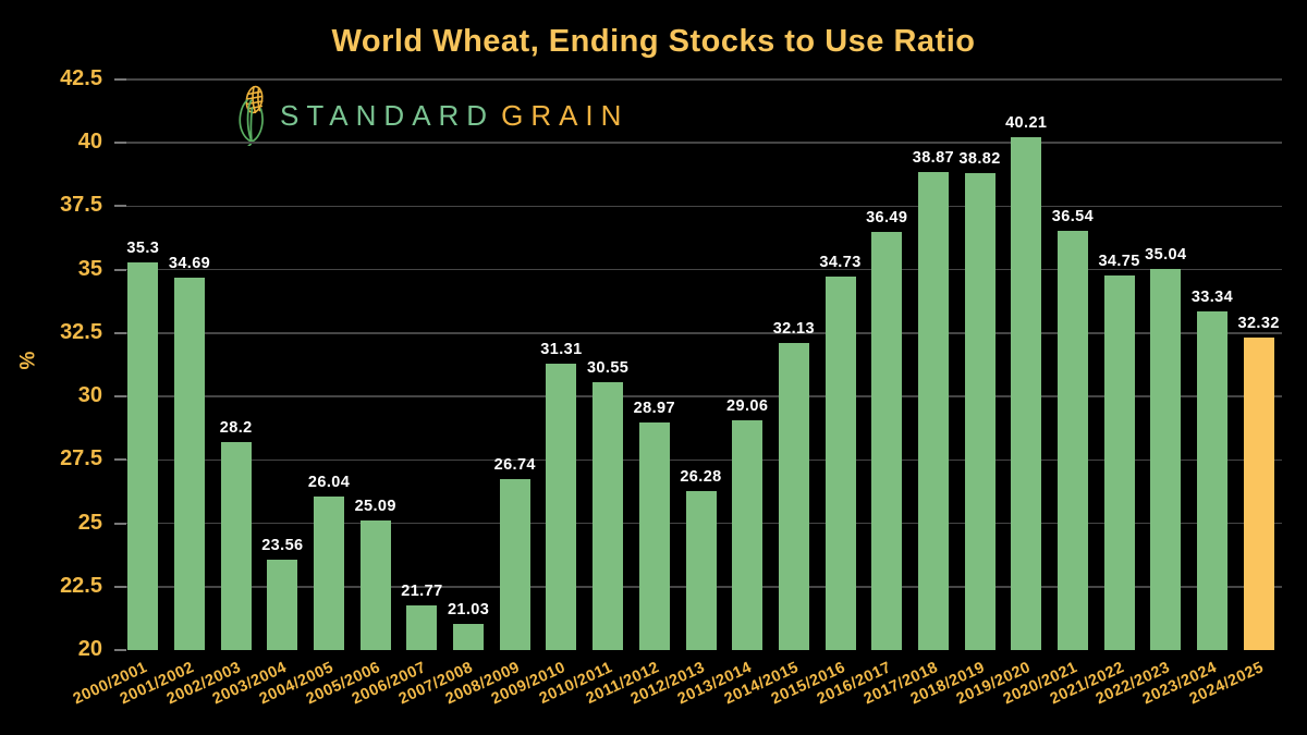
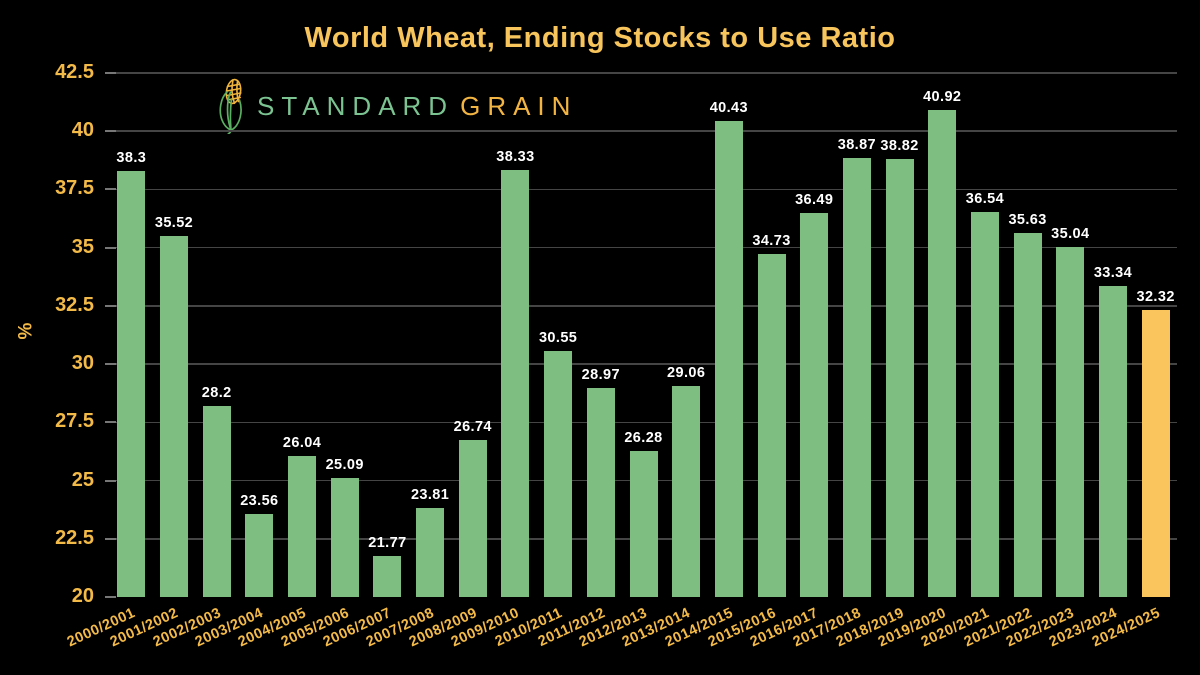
2000/2001: 35.3 -> 38.3
2001/2002: 34.69 -> 35.52
2007/2008: 21.03 -> 23.81
2009/2010: 31.31 -> 38.33
2014/2015: 32.13 -> 40.43
2019/2020: 40.21 -> 40.92
2021/2022: 34.75 -> 35.63
